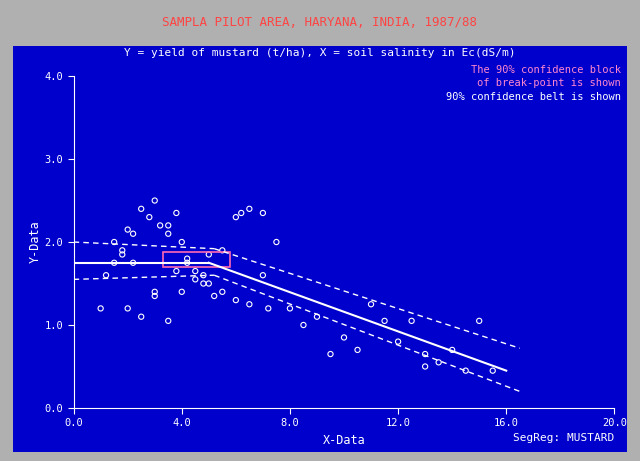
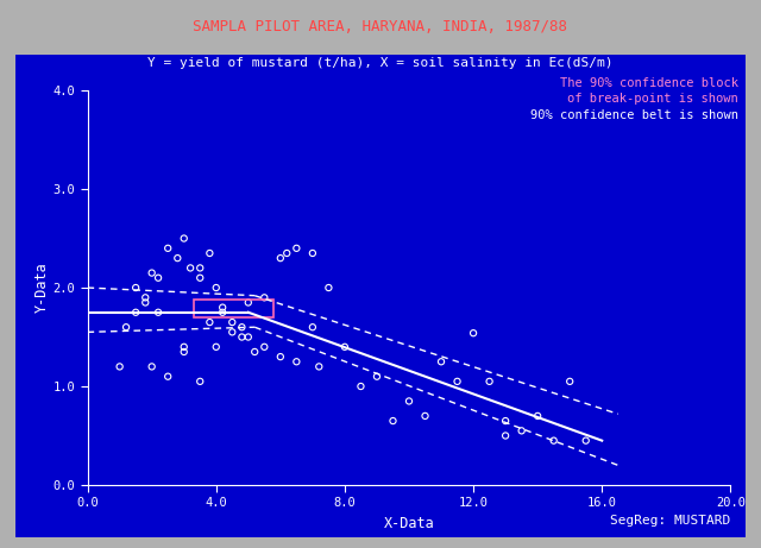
8.0: 1.20 -> 1.40
12.0: 0.80 -> 1.54
